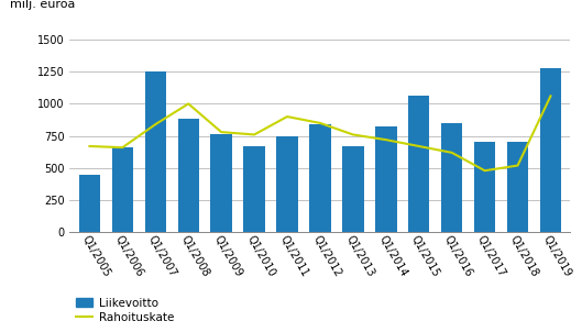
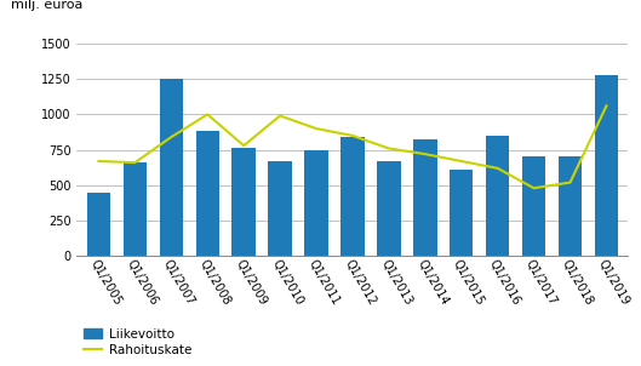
Rahoituskate/Q1/2010: 760 -> 990
Liikevoitto/Q1/2015: 1060 -> 610
